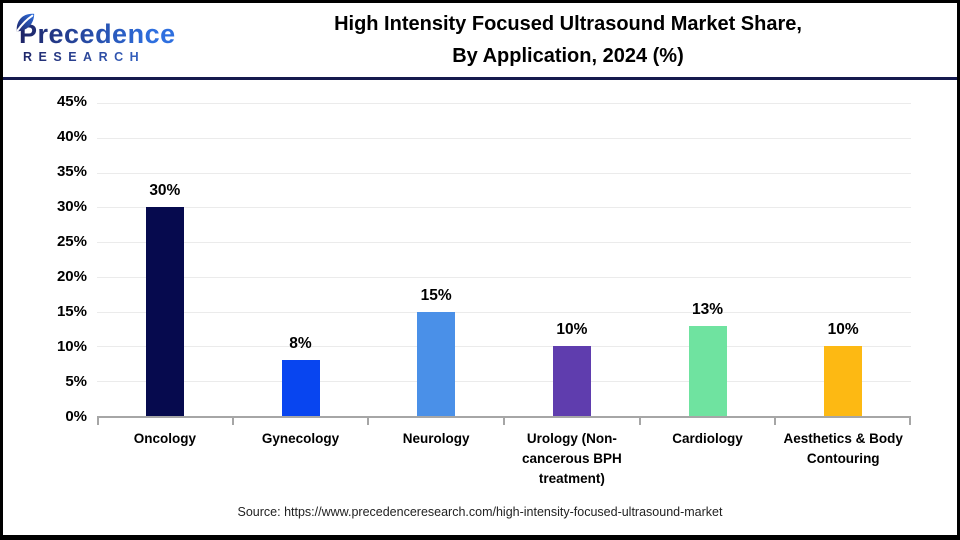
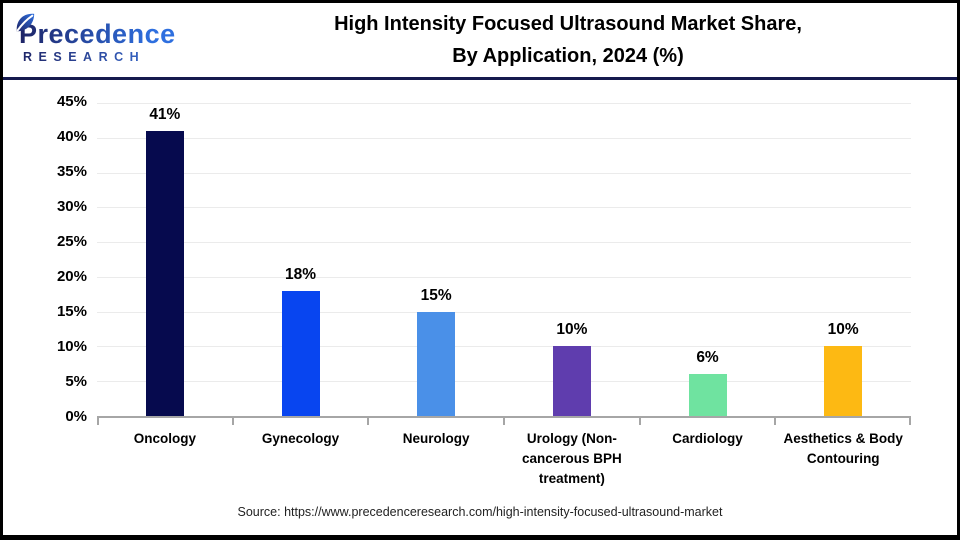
Oncology: 30% -> 41%
Gynecology: 8% -> 18%
Cardiology: 13% -> 6%
